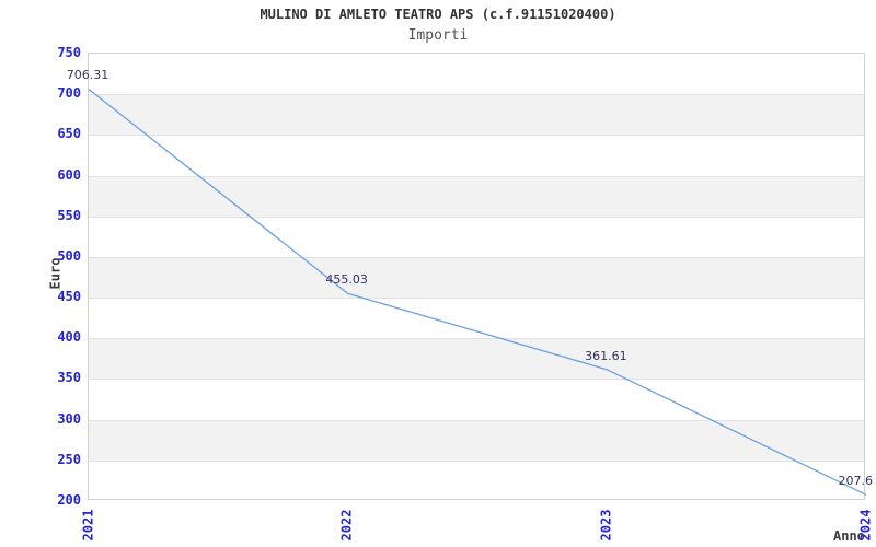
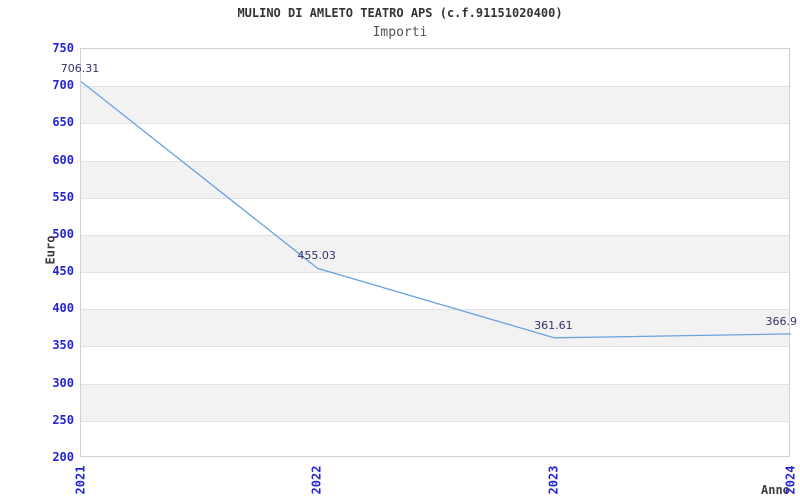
2024: 207.6 -> 366.9
